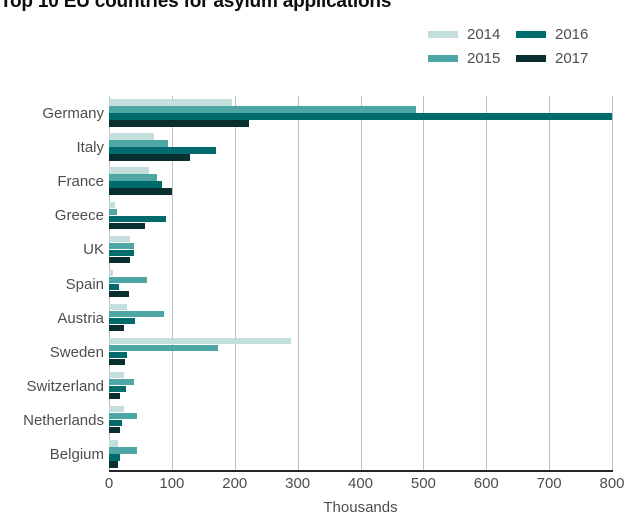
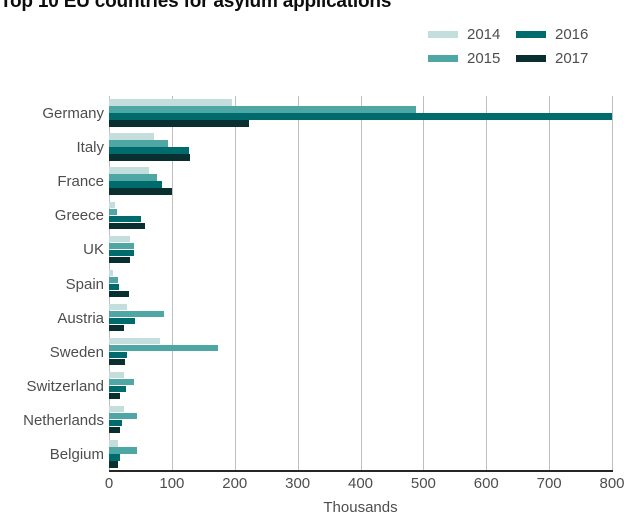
2016/Italy: 170 -> 130
2016/Greece: 90 -> 50
2015/Spain: 60 -> 20
2014/Sweden: 290 -> 80
